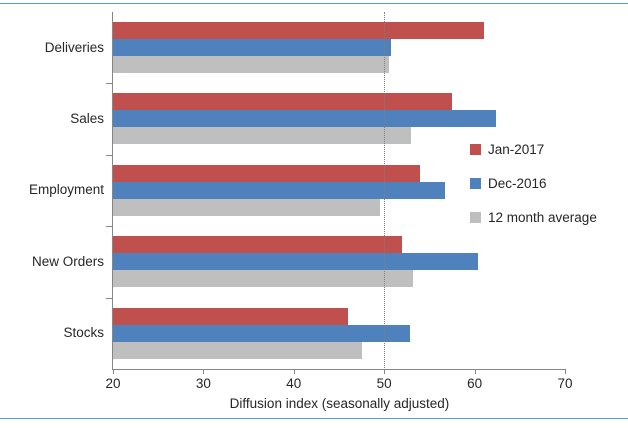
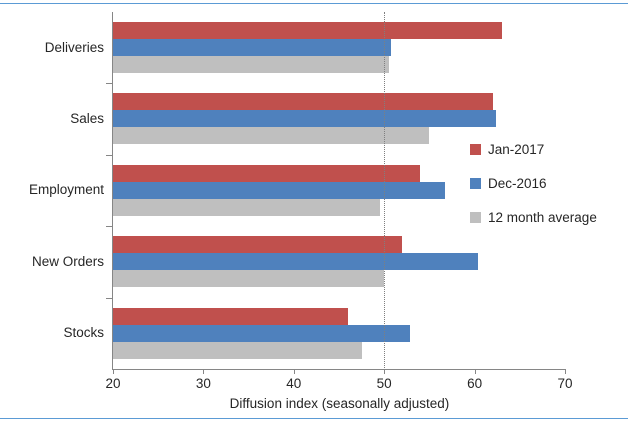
Jan-2017/Deliveries: 61 -> 63
Jan-2017/Sales: 58 -> 62
12 month average/Sales: 53 -> 55
12 month average/New Orders: 53 -> 50
